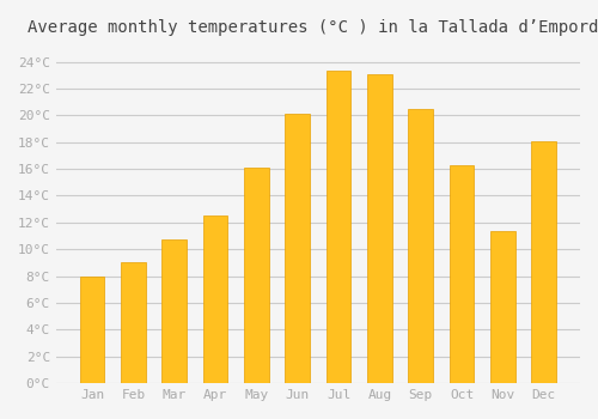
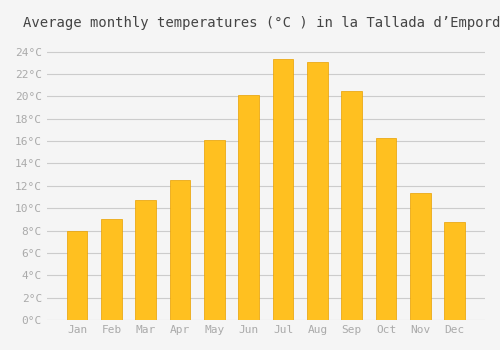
Dec: 18.1°C -> 8.8°C
